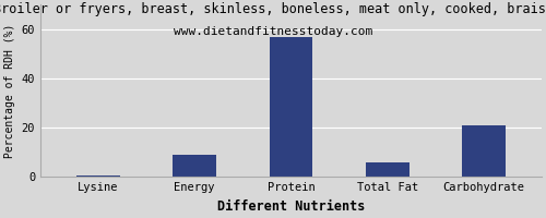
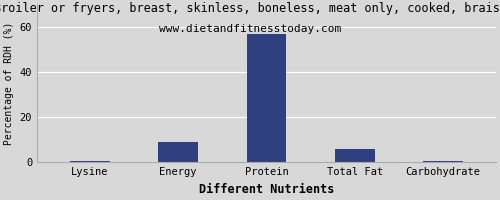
Carbohydrate: 21.0 -> 0.5
